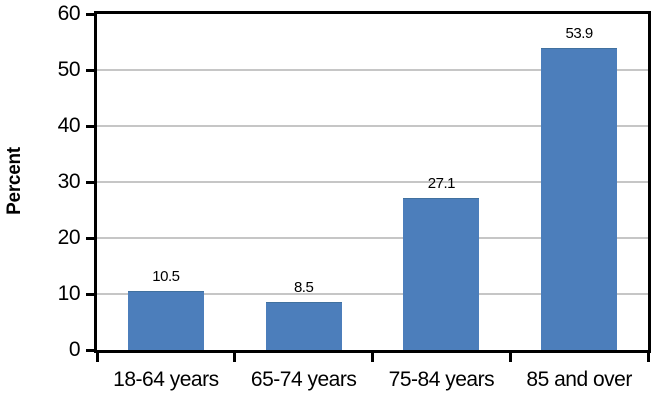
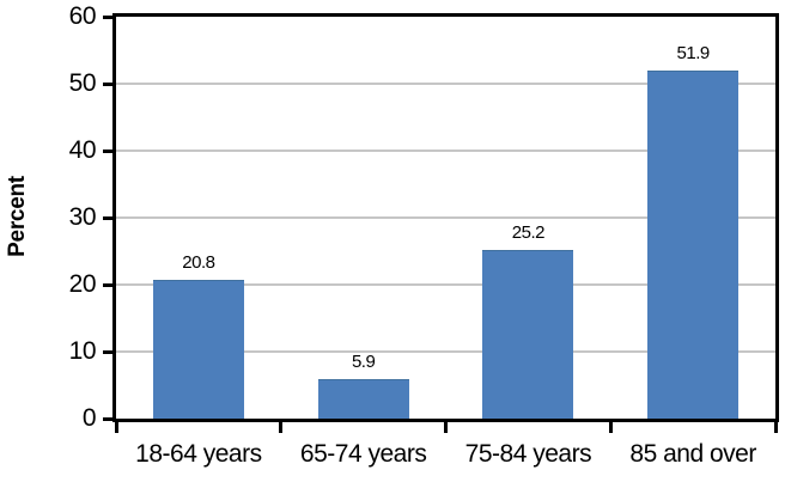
18-64 years: 10.5 -> 20.8
65-74 years: 8.5 -> 5.9
75-84 years: 27.1 -> 25.2
85 and over: 53.9 -> 51.9
